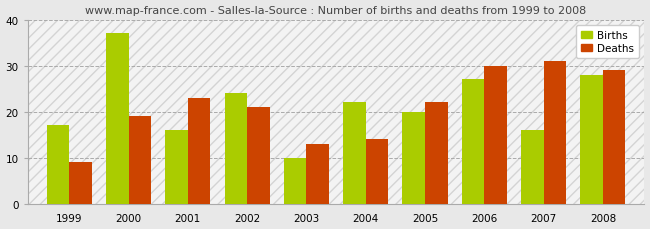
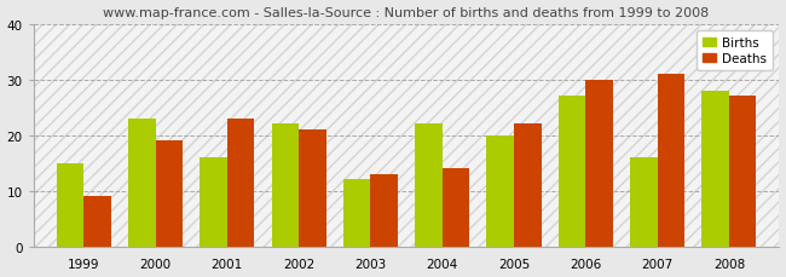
Births/1999: 17 -> 15
Births/2000: 37 -> 23
Births/2002: 24 -> 22
Births/2003: 10 -> 12
Deaths/2008: 29 -> 27
